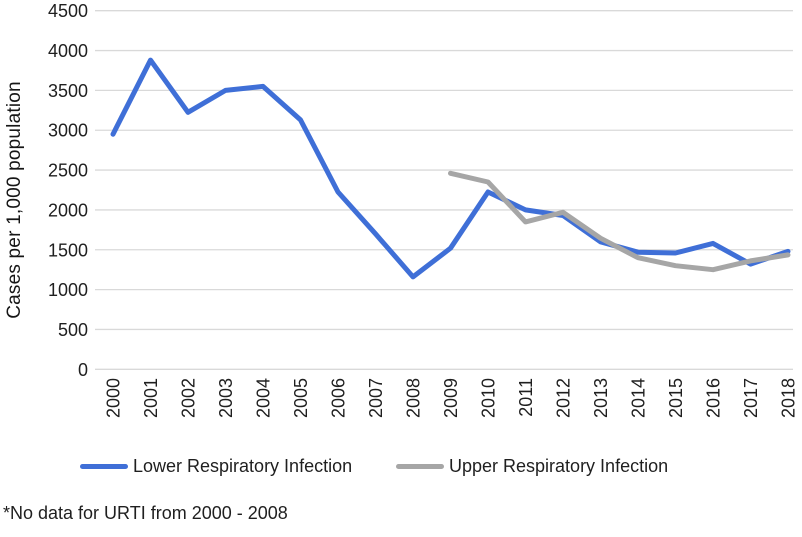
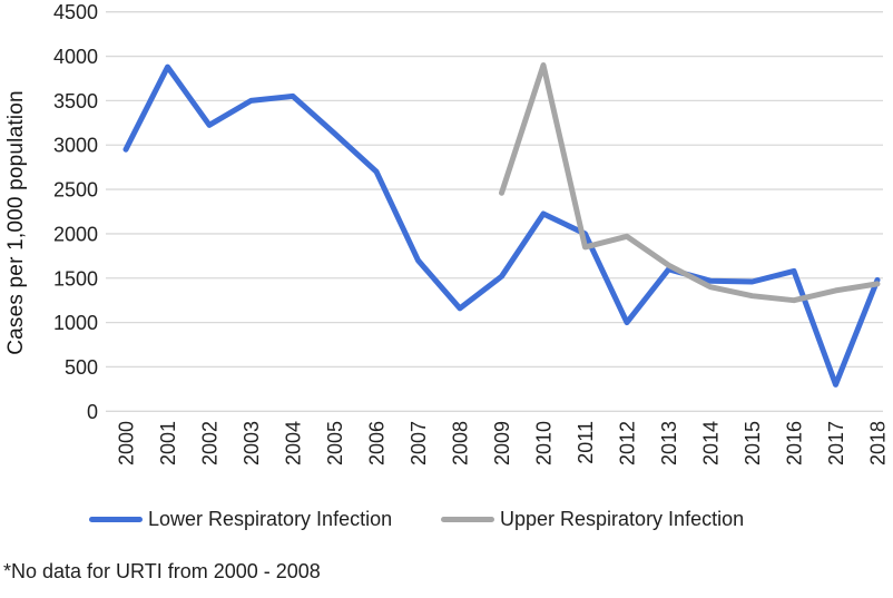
Lower Respiratory Infection/2006: 2200 -> 2700
Upper Respiratory Infection/2010: 2400 -> 3900
Lower Respiratory Infection/2012: 1900 -> 1000
Lower Respiratory Infection/2017: 1300 -> 300
